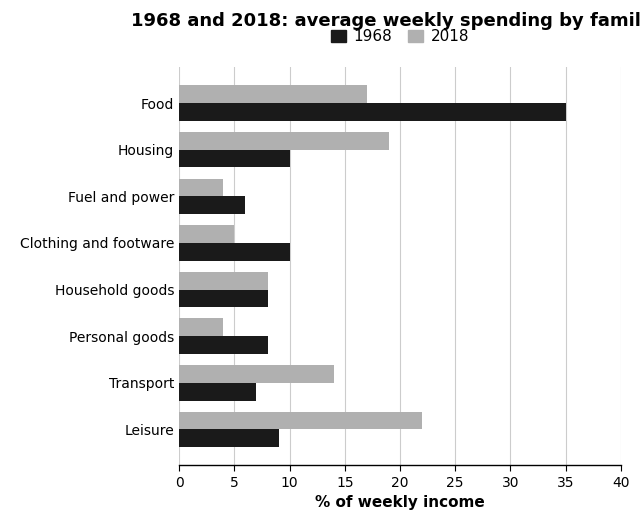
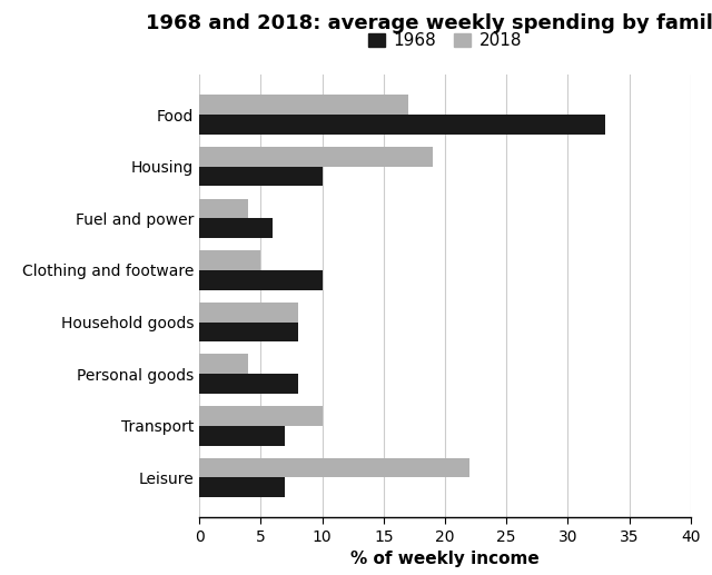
1968/Food: 35 -> 33
2018/Transport: 14 -> 10
1968/Leisure: 9 -> 7
